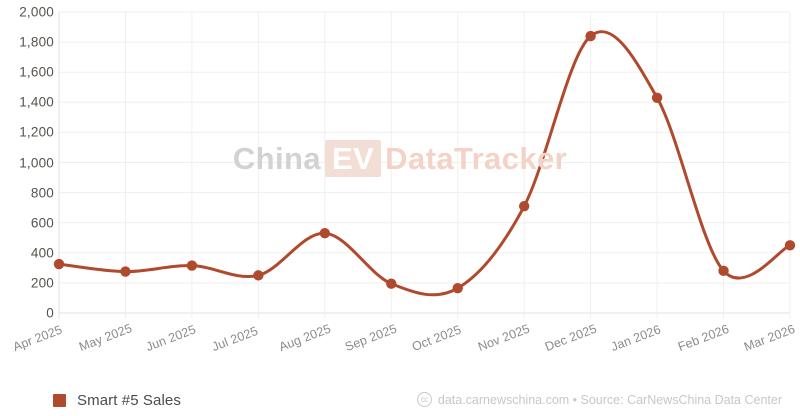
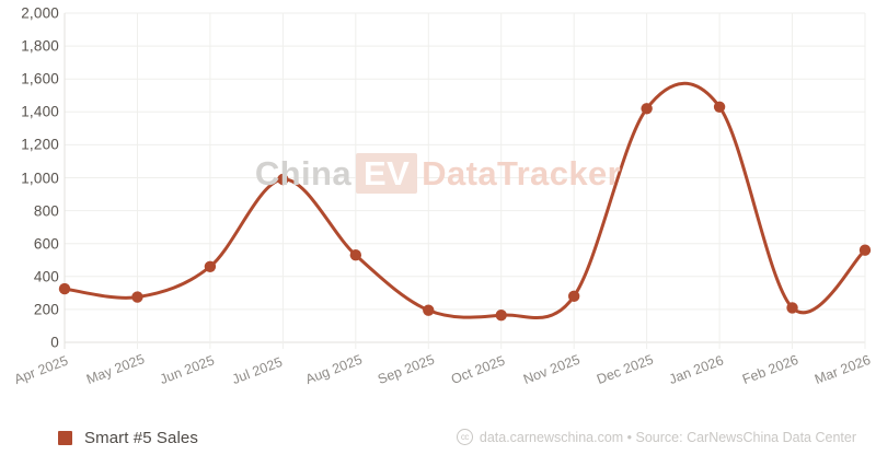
Jun 2025: 320 -> 460
Jul 2025: 250 -> 990
Nov 2025: 710 -> 280
Dec 2025: 1840 -> 1420
Feb 2026: 280 -> 210
Mar 2026: 450 -> 560
